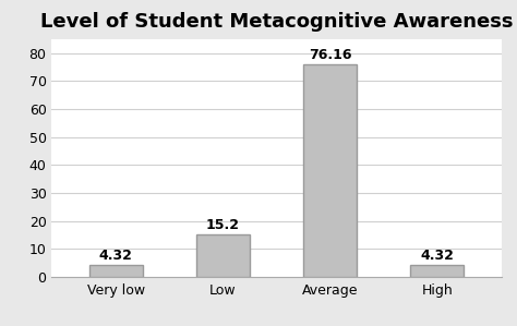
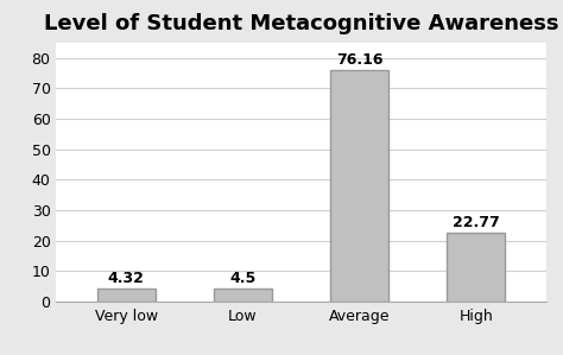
Low: 15.2 -> 4.5
High: 4.32 -> 22.77
